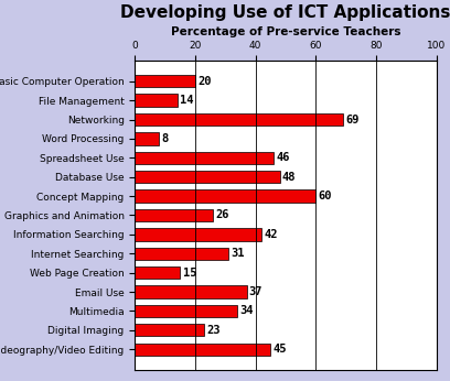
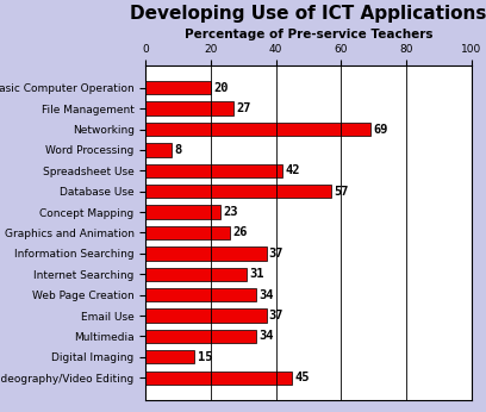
File Management: 14 -> 27
Spreadsheet Use: 46 -> 42
Database Use: 48 -> 57
Concept Mapping: 60 -> 23
Information Searching: 42 -> 37
Web Page Creation: 15 -> 34
Digital Imaging: 23 -> 15
